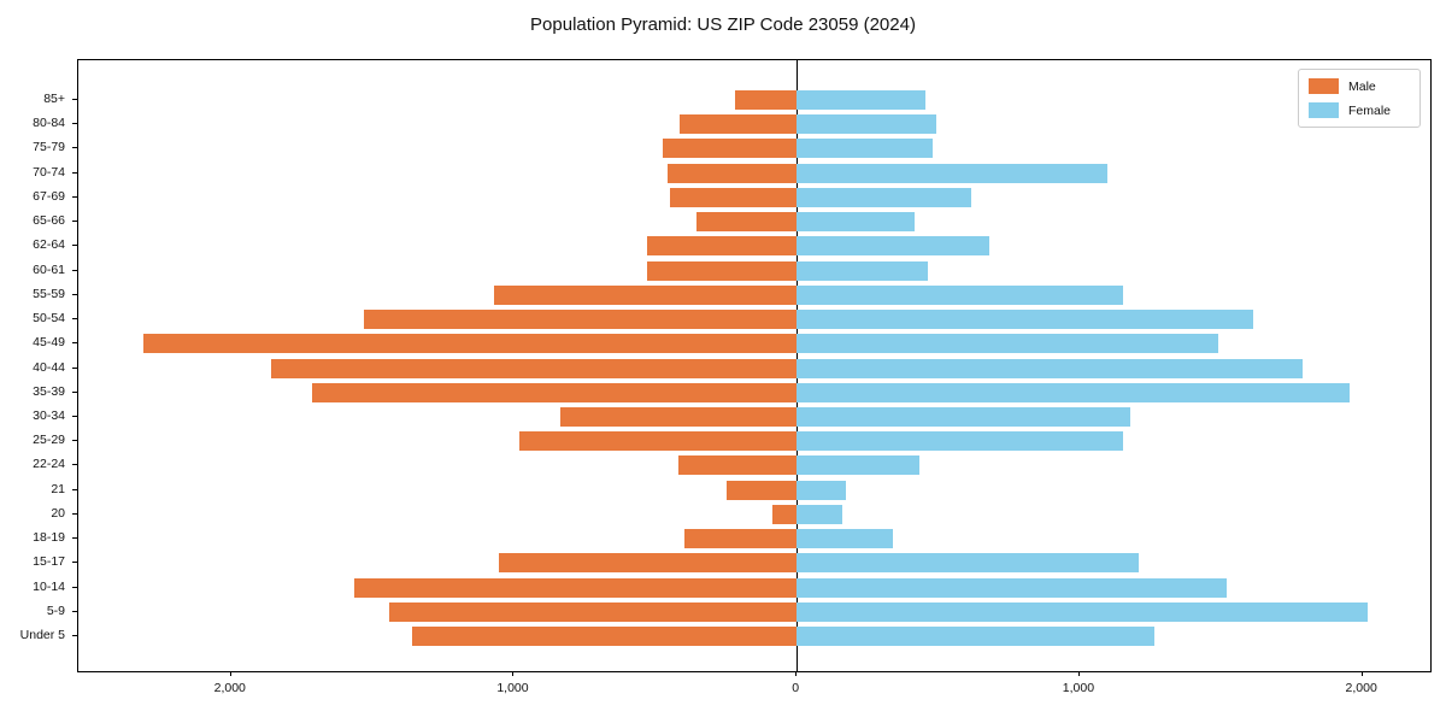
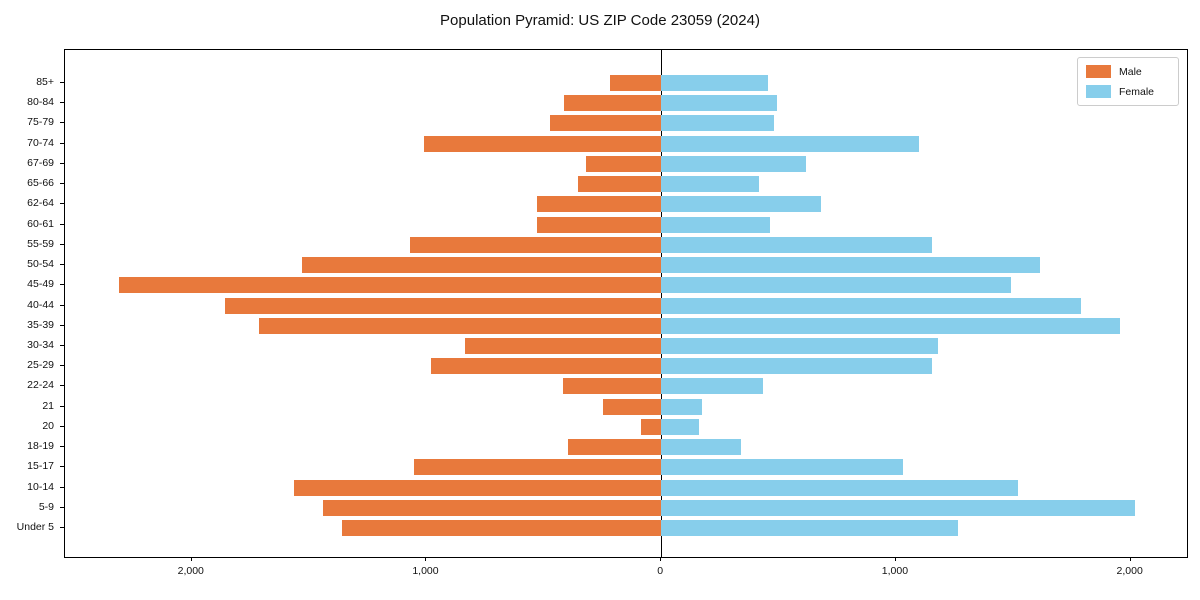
Male/70-74: 460 -> 1010
Male/67-69: 450 -> 320
Female/15-17: 1210 -> 1030
